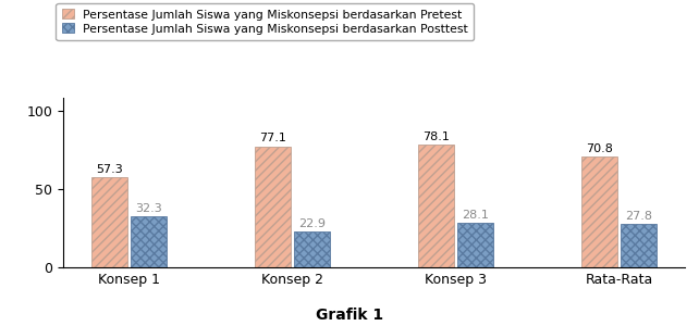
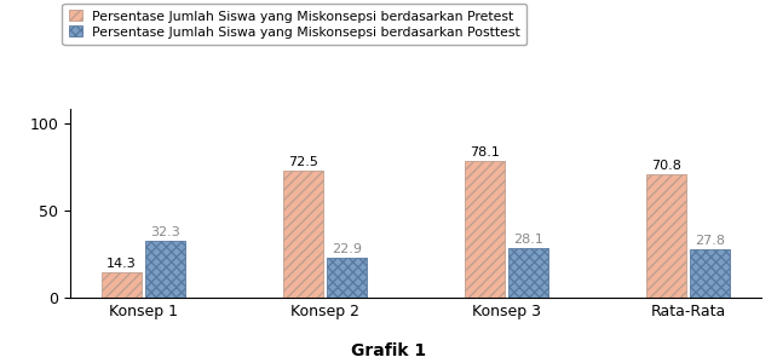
Persentase Jumlah Siswa yang Miskonsepsi berdasarkan Pretest/Konsep 1: 57.3 -> 14.3
Persentase Jumlah Siswa yang Miskonsepsi berdasarkan Pretest/Konsep 2: 77.1 -> 72.5
